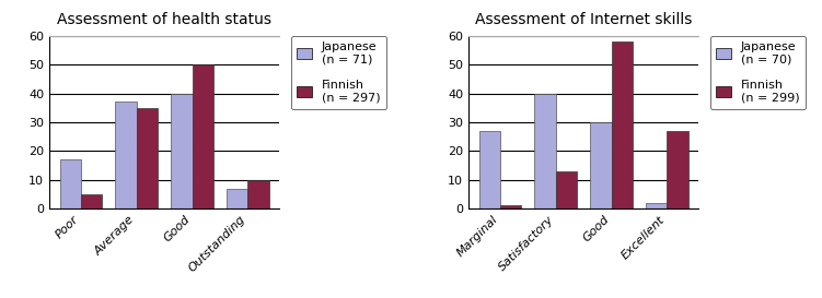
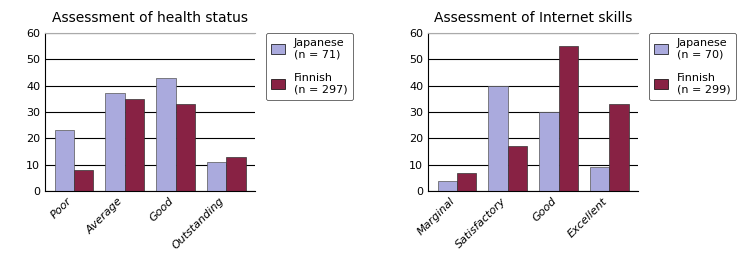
Assessment of health status/Japanese (n = 71)/Poor: 17 -> 23
Assessment of health status/Finnish (n = 297)/Poor: 5 -> 8
Assessment of health status/Japanese (n = 71)/Good: 40 -> 43
Assessment of health status/Finnish (n = 297)/Good: 50 -> 33
Assessment of health status/Japanese (n = 71)/Outstanding: 7 -> 11
Assessment of health status/Finnish (n = 297)/Outstanding: 10 -> 13
Assessment of Internet skills/Japanese (n = 70)/Marginal: 27 -> 4
Assessment of Internet skills/Finnish (n = 299)/Marginal: 1 -> 7
Assessment of Internet skills/Finnish (n = 299)/Satisfactory: 13 -> 17
Assessment of Internet skills/Finnish (n = 299)/Good: 58 -> 55
Assessment of Internet skills/Japanese (n = 70)/Excellent: 2 -> 9
Assessment of Internet skills/Finnish (n = 299)/Excellent: 27 -> 33
